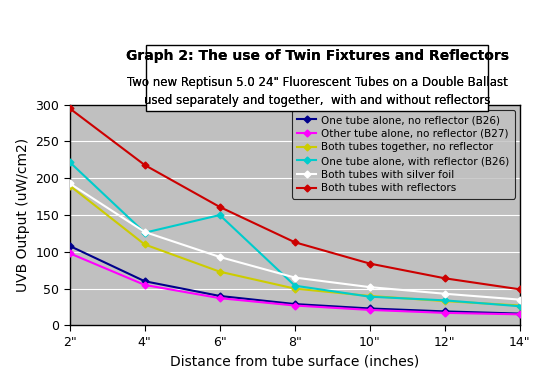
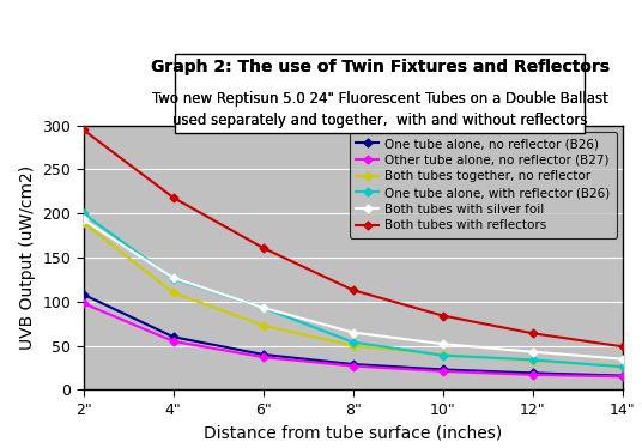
One tube alone, with reflector (B26)/2": 222 -> 200
One tube alone, with reflector (B26)/6": 150 -> 93
